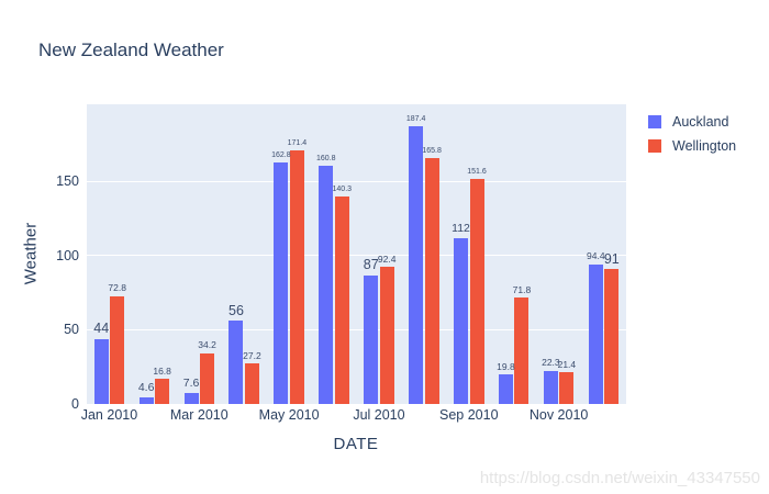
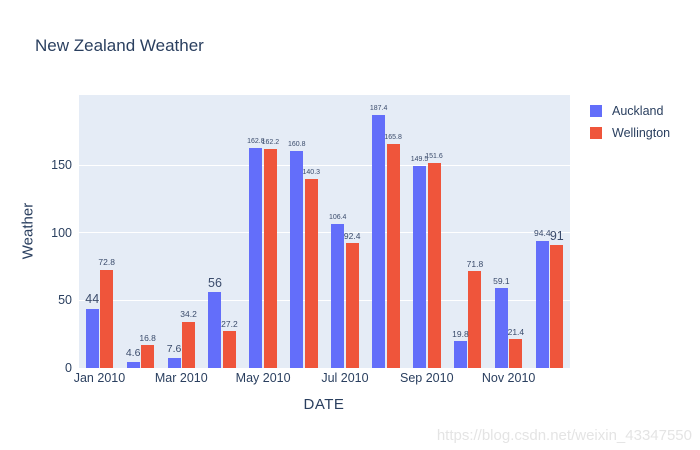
Wellington/May 2010: 171.4 -> 162.2
Auckland/Jul 2010: 87 -> 106.4
Auckland/Sep 2010: 112 -> 149.5
Auckland/Nov 2010: 22.3 -> 59.1
